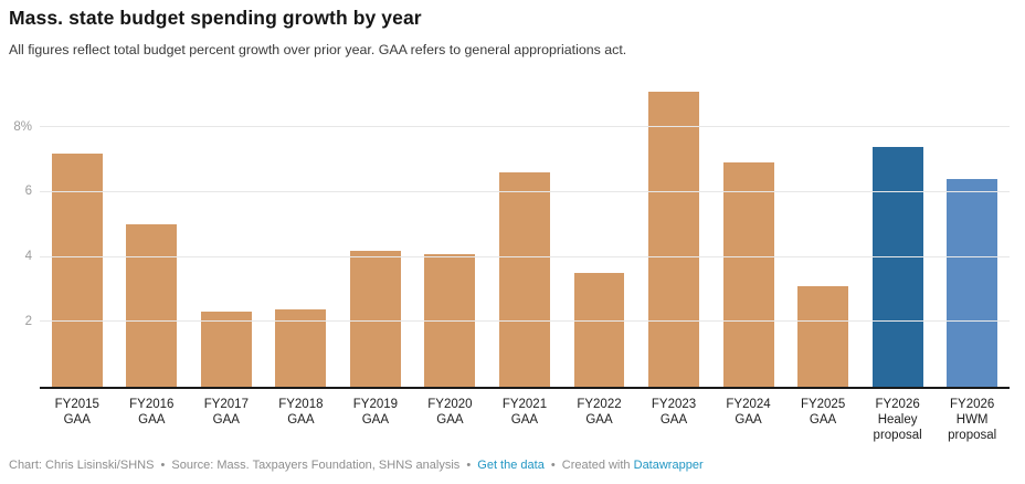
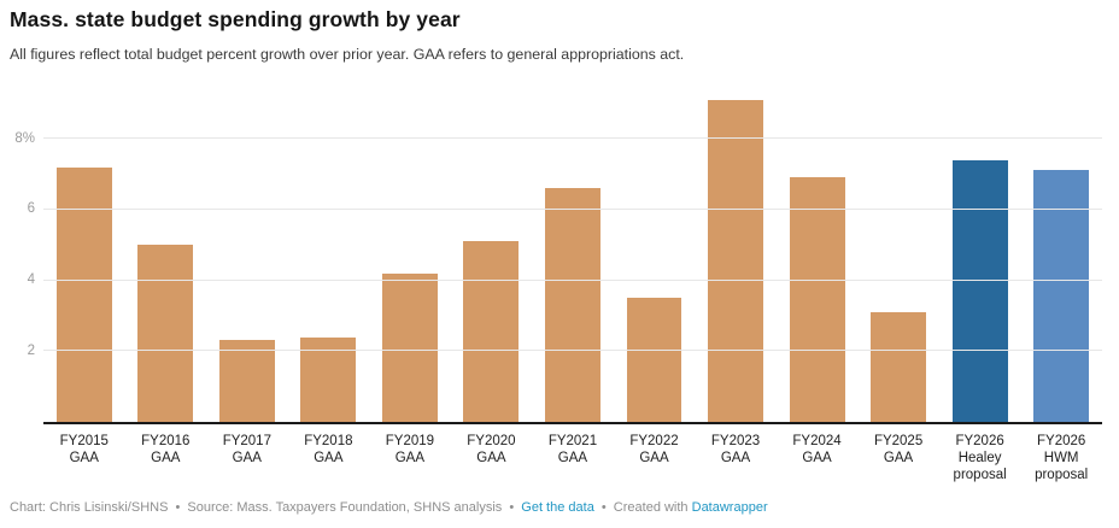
FY2020 GAA: 4.1% -> 5.1%
FY2026 HWM proposal: 6.4% -> 7.1%
